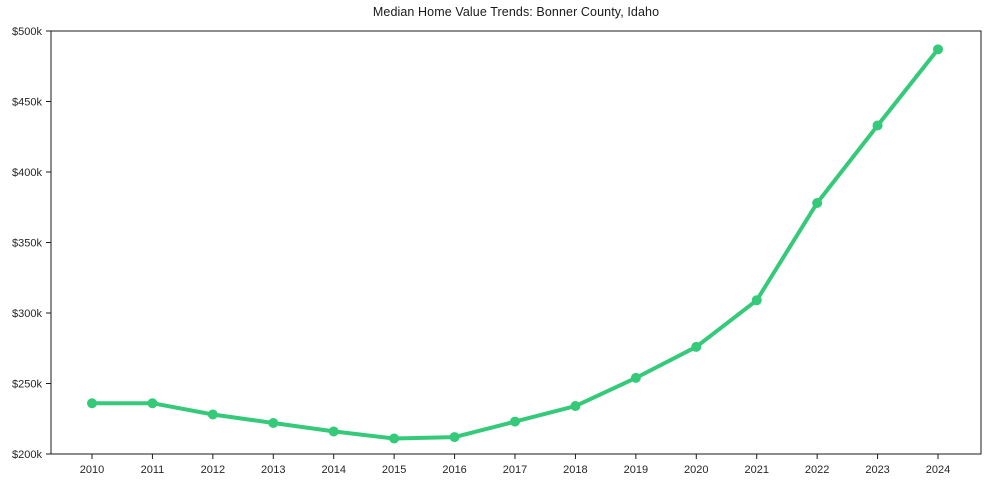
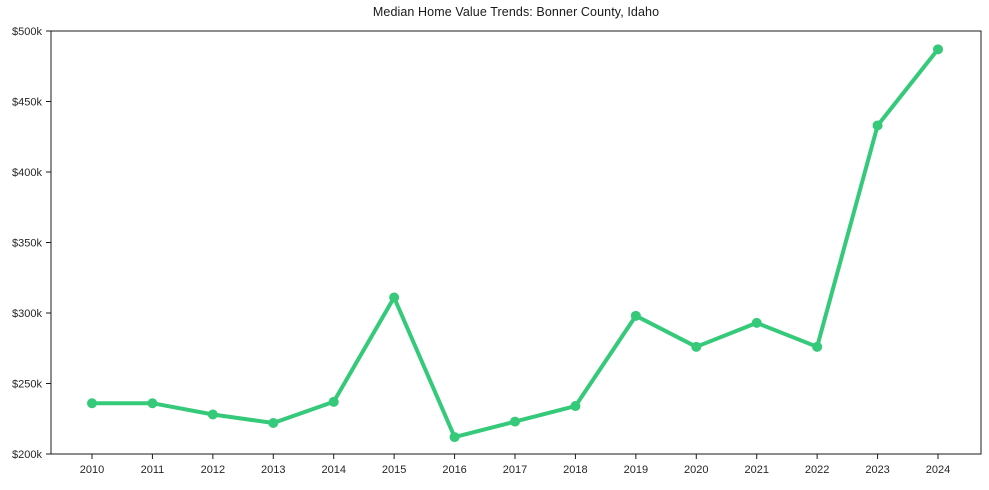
2014: $216k -> $237k
2015: $211k -> $311k
2019: $254k -> $298k
2021: $309k -> $293k
2022: $378k -> $276k
